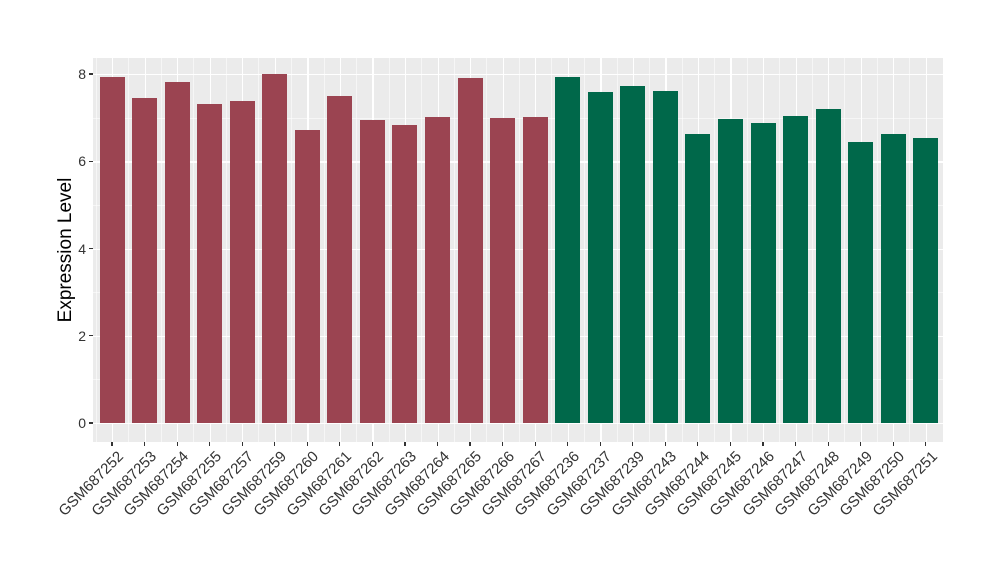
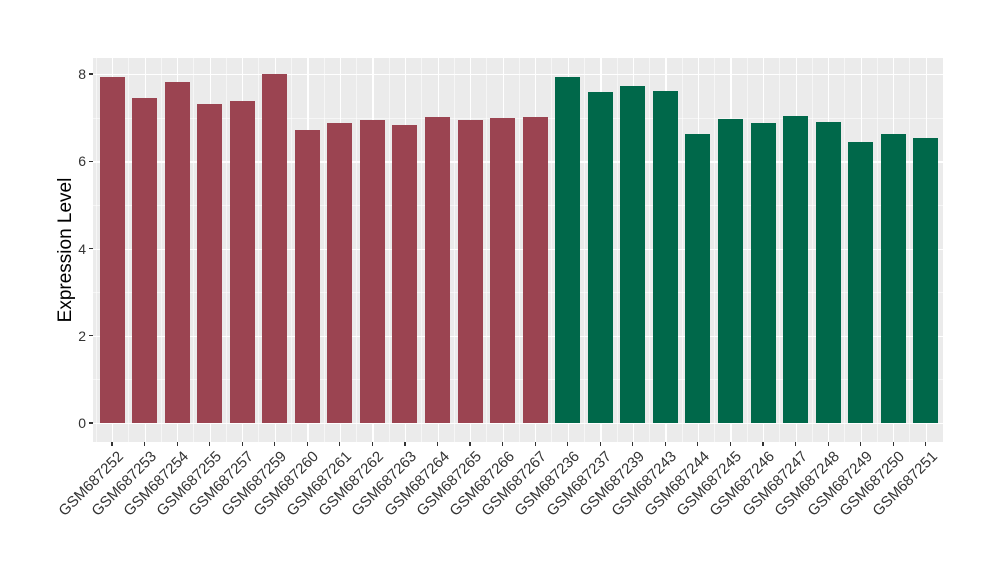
GSM687261: 7.5 -> 6.9
GSM687265: 7.9 -> 7.0
GSM687248: 7.2 -> 6.9
